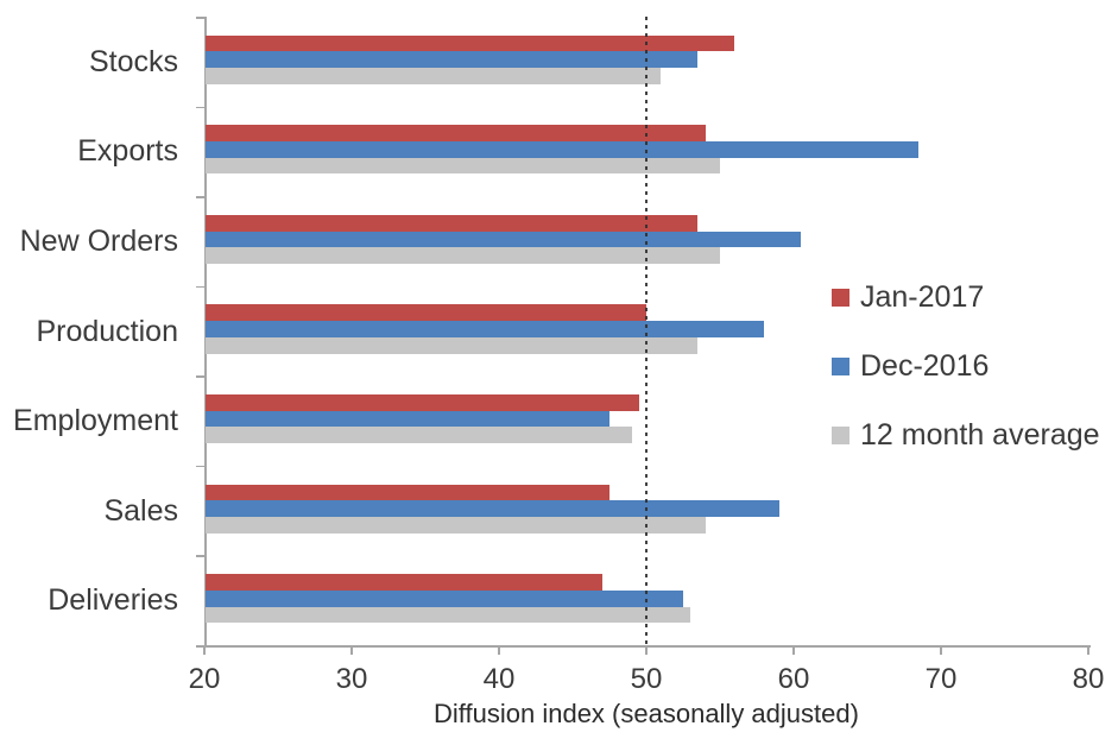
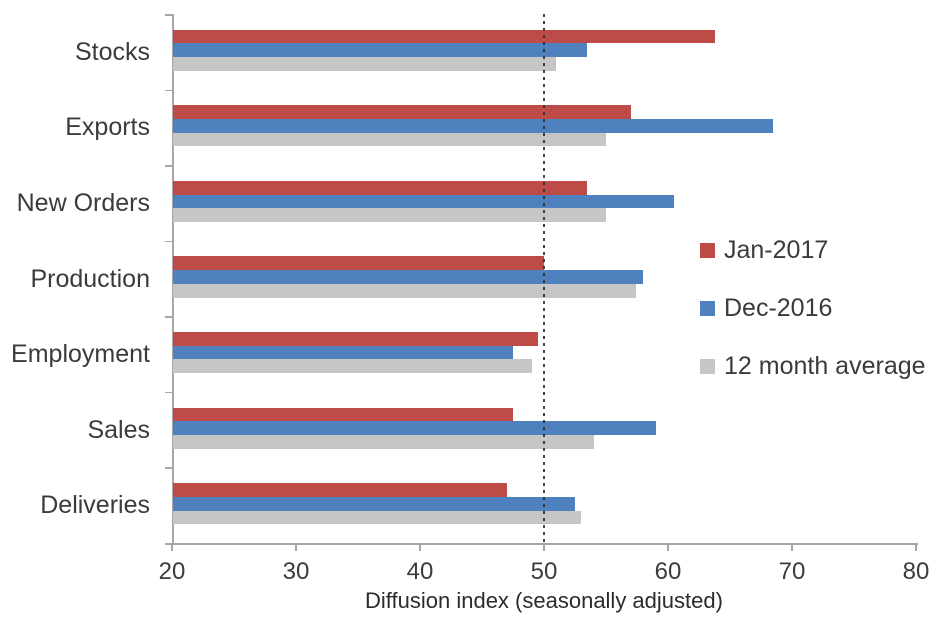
Jan-2017/Stocks: 56.0 -> 63.8
Jan-2017/Exports: 54.0 -> 57.0
12 month average/Production: 53.5 -> 57.4
